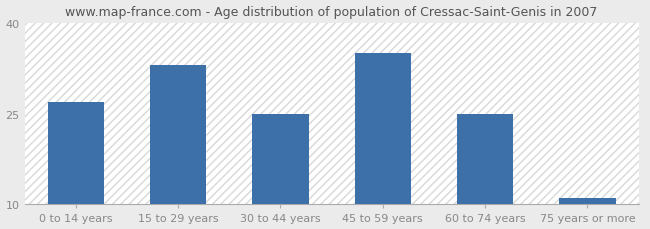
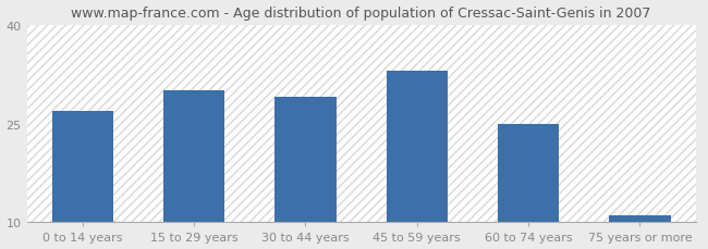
15 to 29 years: 33 -> 30
30 to 44 years: 25 -> 29
45 to 59 years: 35 -> 33
